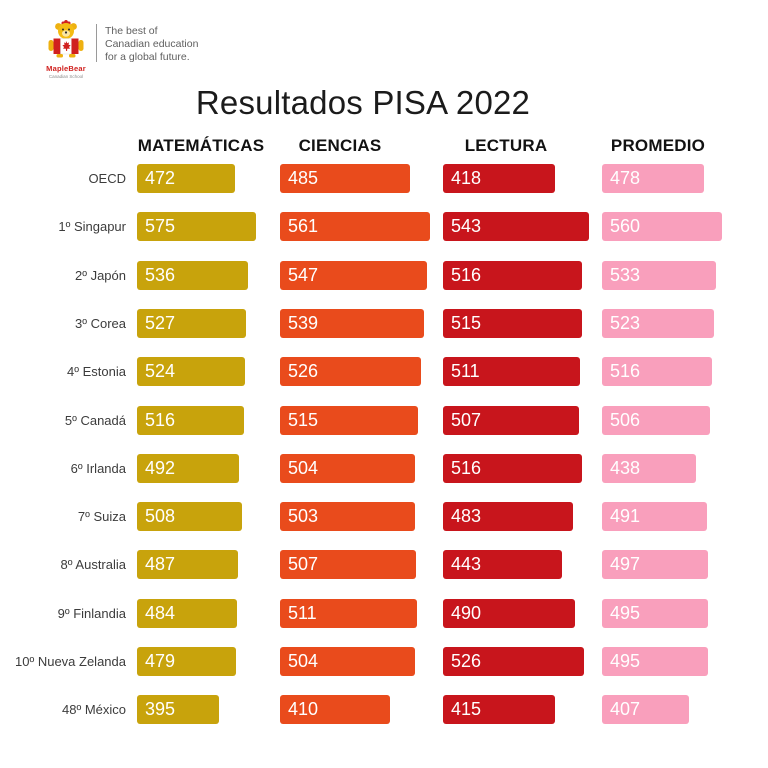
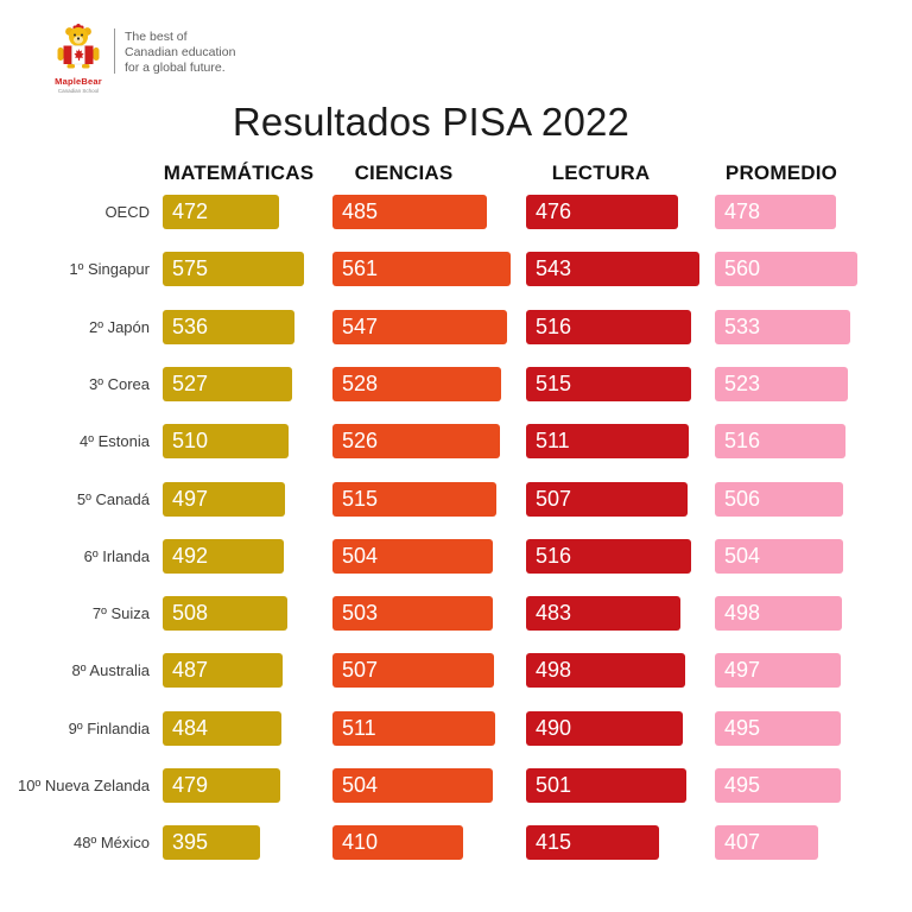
LECTURA/OECD: 418 -> 476
CIENCIAS/3º Corea: 539 -> 528
MATEMÁTICAS/4º Estonia: 524 -> 510
MATEMÁTICAS/5º Canadá: 516 -> 497
PROMEDIO/6º Irlanda: 438 -> 504
PROMEDIO/7º Suiza: 491 -> 498
LECTURA/8º Australia: 443 -> 498
LECTURA/10º Nueva Zelanda: 526 -> 501
